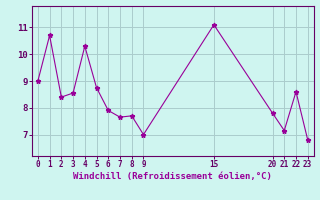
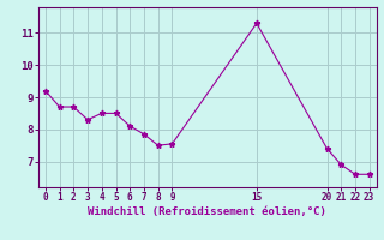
0: 9.00 -> 9.20
1: 10.70 -> 8.70
2: 8.40 -> 8.70
3: 8.55 -> 8.30
4: 10.30 -> 8.50
5: 8.75 -> 8.50
6: 7.90 -> 8.10
7: 7.65 -> 7.85
8: 7.70 -> 7.50
9: 7.00 -> 7.55
15: 11.10 -> 11.30
20: 7.80 -> 7.40
21: 7.15 -> 6.90
22: 8.60 -> 6.60
23: 6.80 -> 6.60
